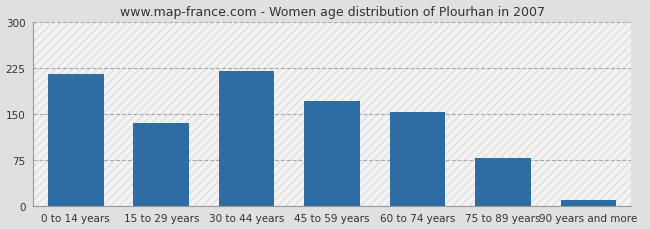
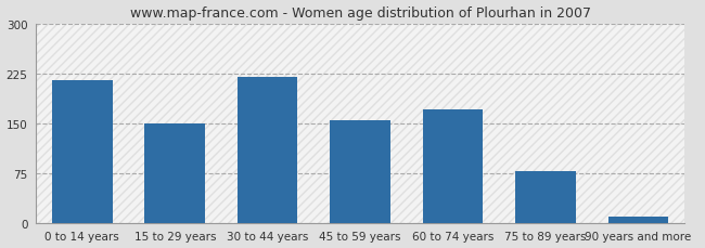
15 to 29 years: 135 -> 150
45 to 59 years: 170 -> 154
60 to 74 years: 152 -> 170
